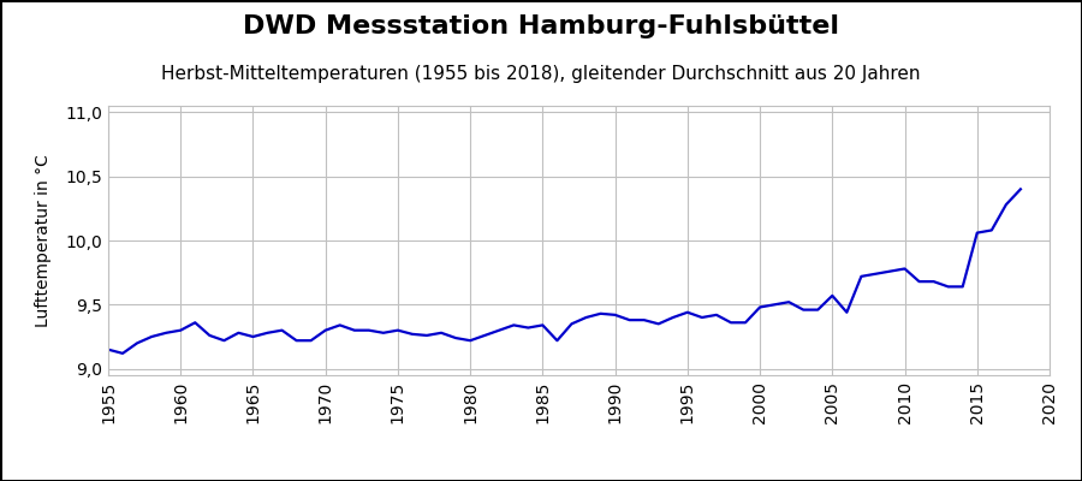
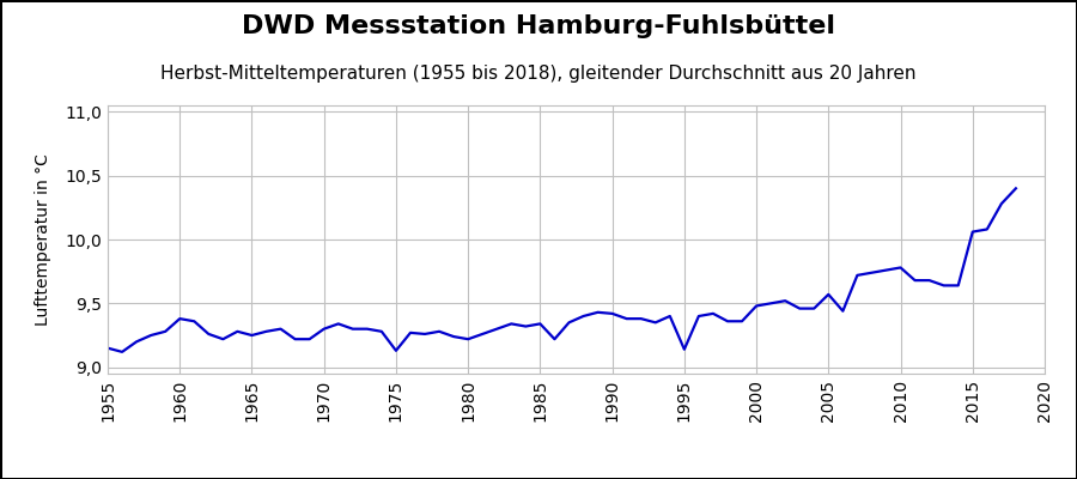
1960: 9,30 -> 9,38
1975: 9,30 -> 9,13
1995: 9,44 -> 9,14
